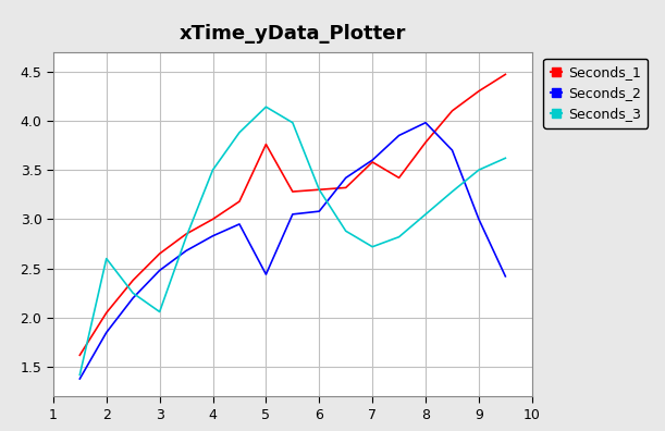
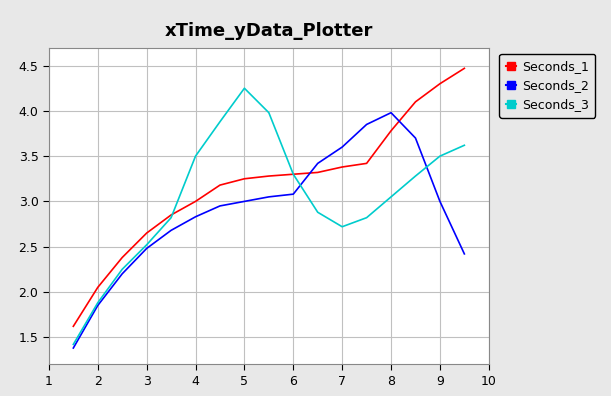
Seconds_3/2: 2.60 -> 1.88
Seconds_3/3: 2.06 -> 2.52
Seconds_1/5: 3.76 -> 3.25
Seconds_2/5: 2.44 -> 3.00
Seconds_3/5: 4.14 -> 4.25
Seconds_1/7: 3.58 -> 3.38
